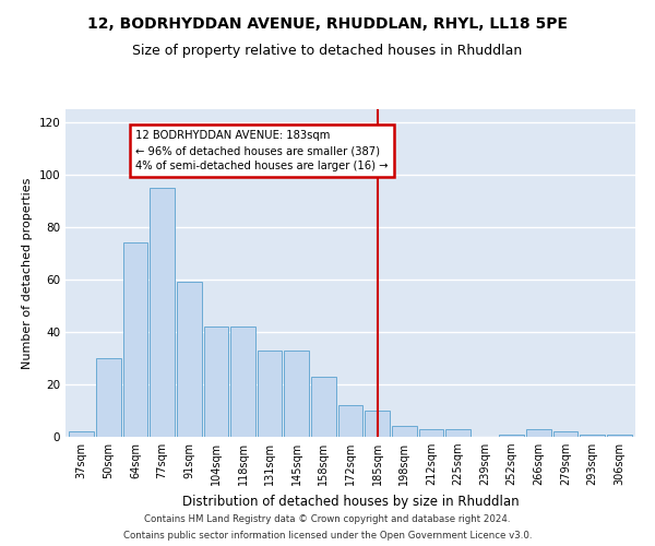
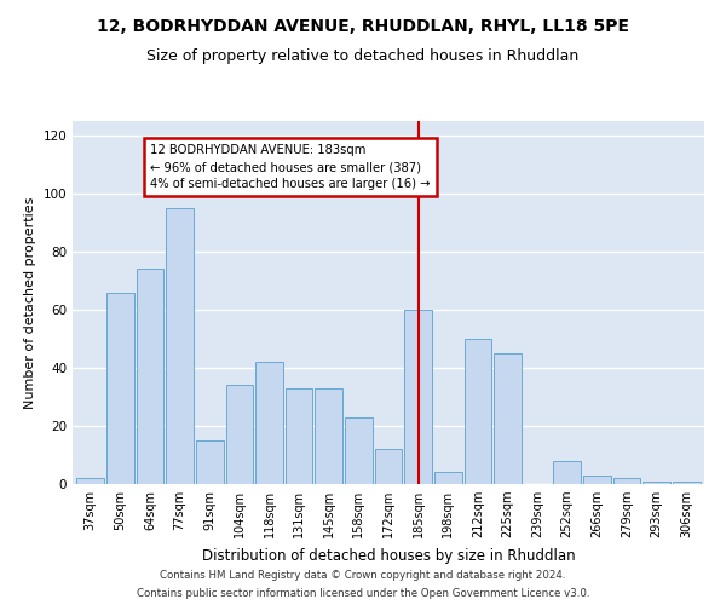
50sqm: 30 -> 66
91sqm: 59 -> 15
104sqm: 42 -> 34
185sqm: 10 -> 60
212sqm: 3 -> 50
225sqm: 3 -> 45
252sqm: 1 -> 8
